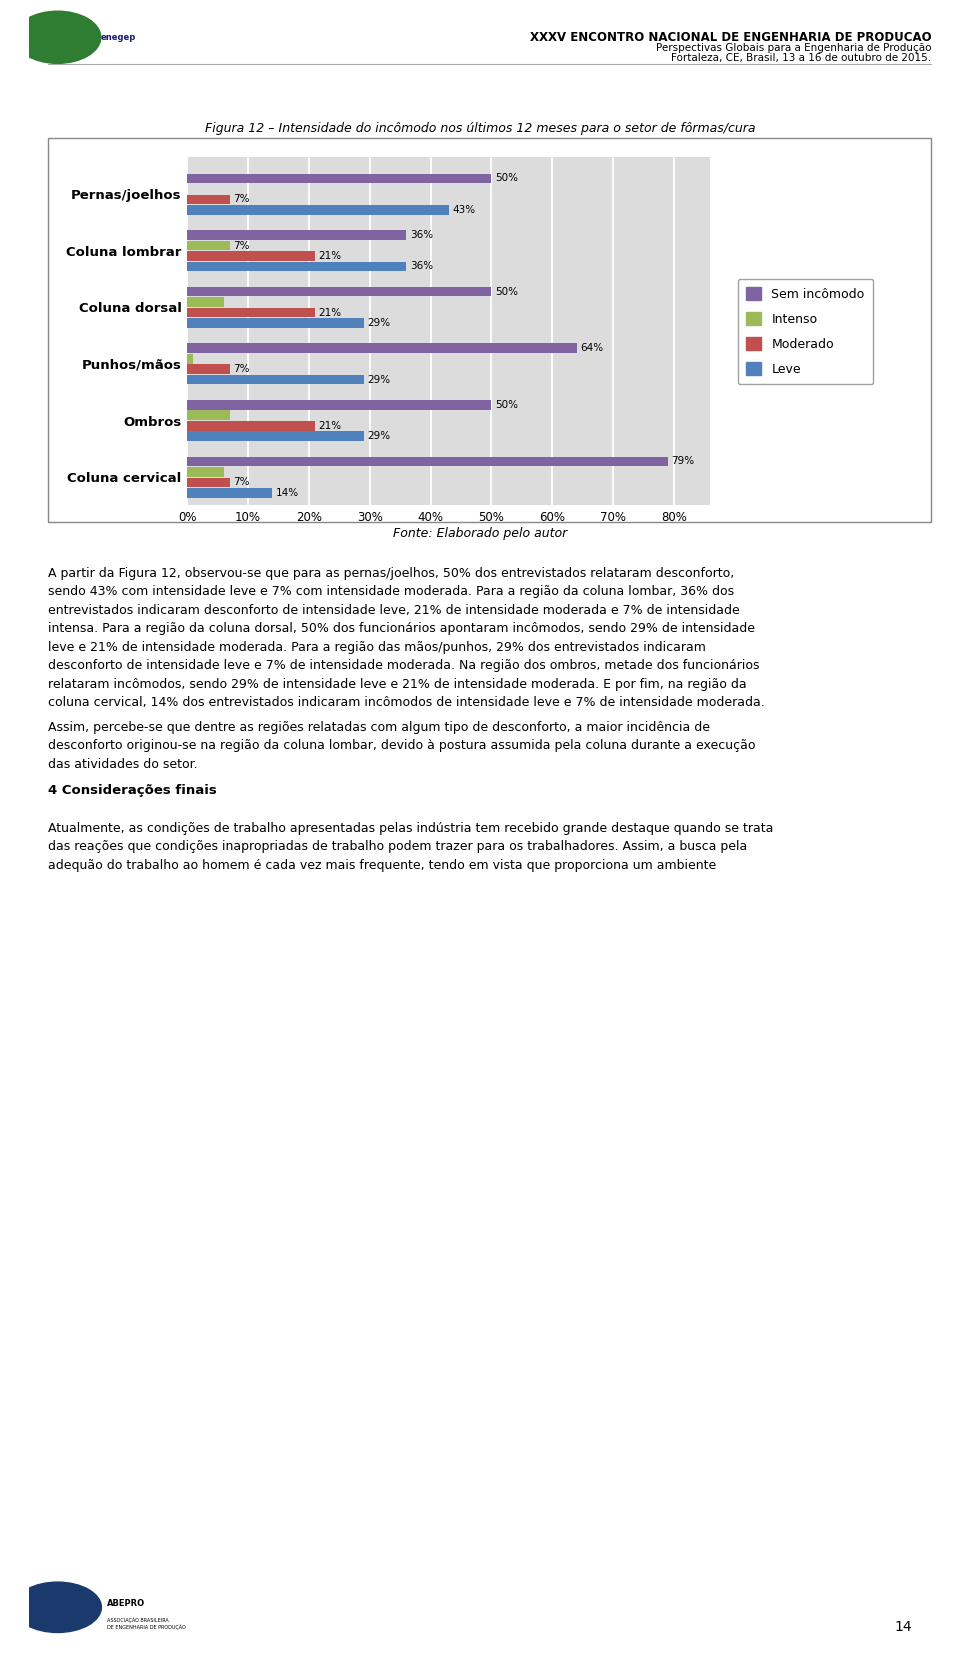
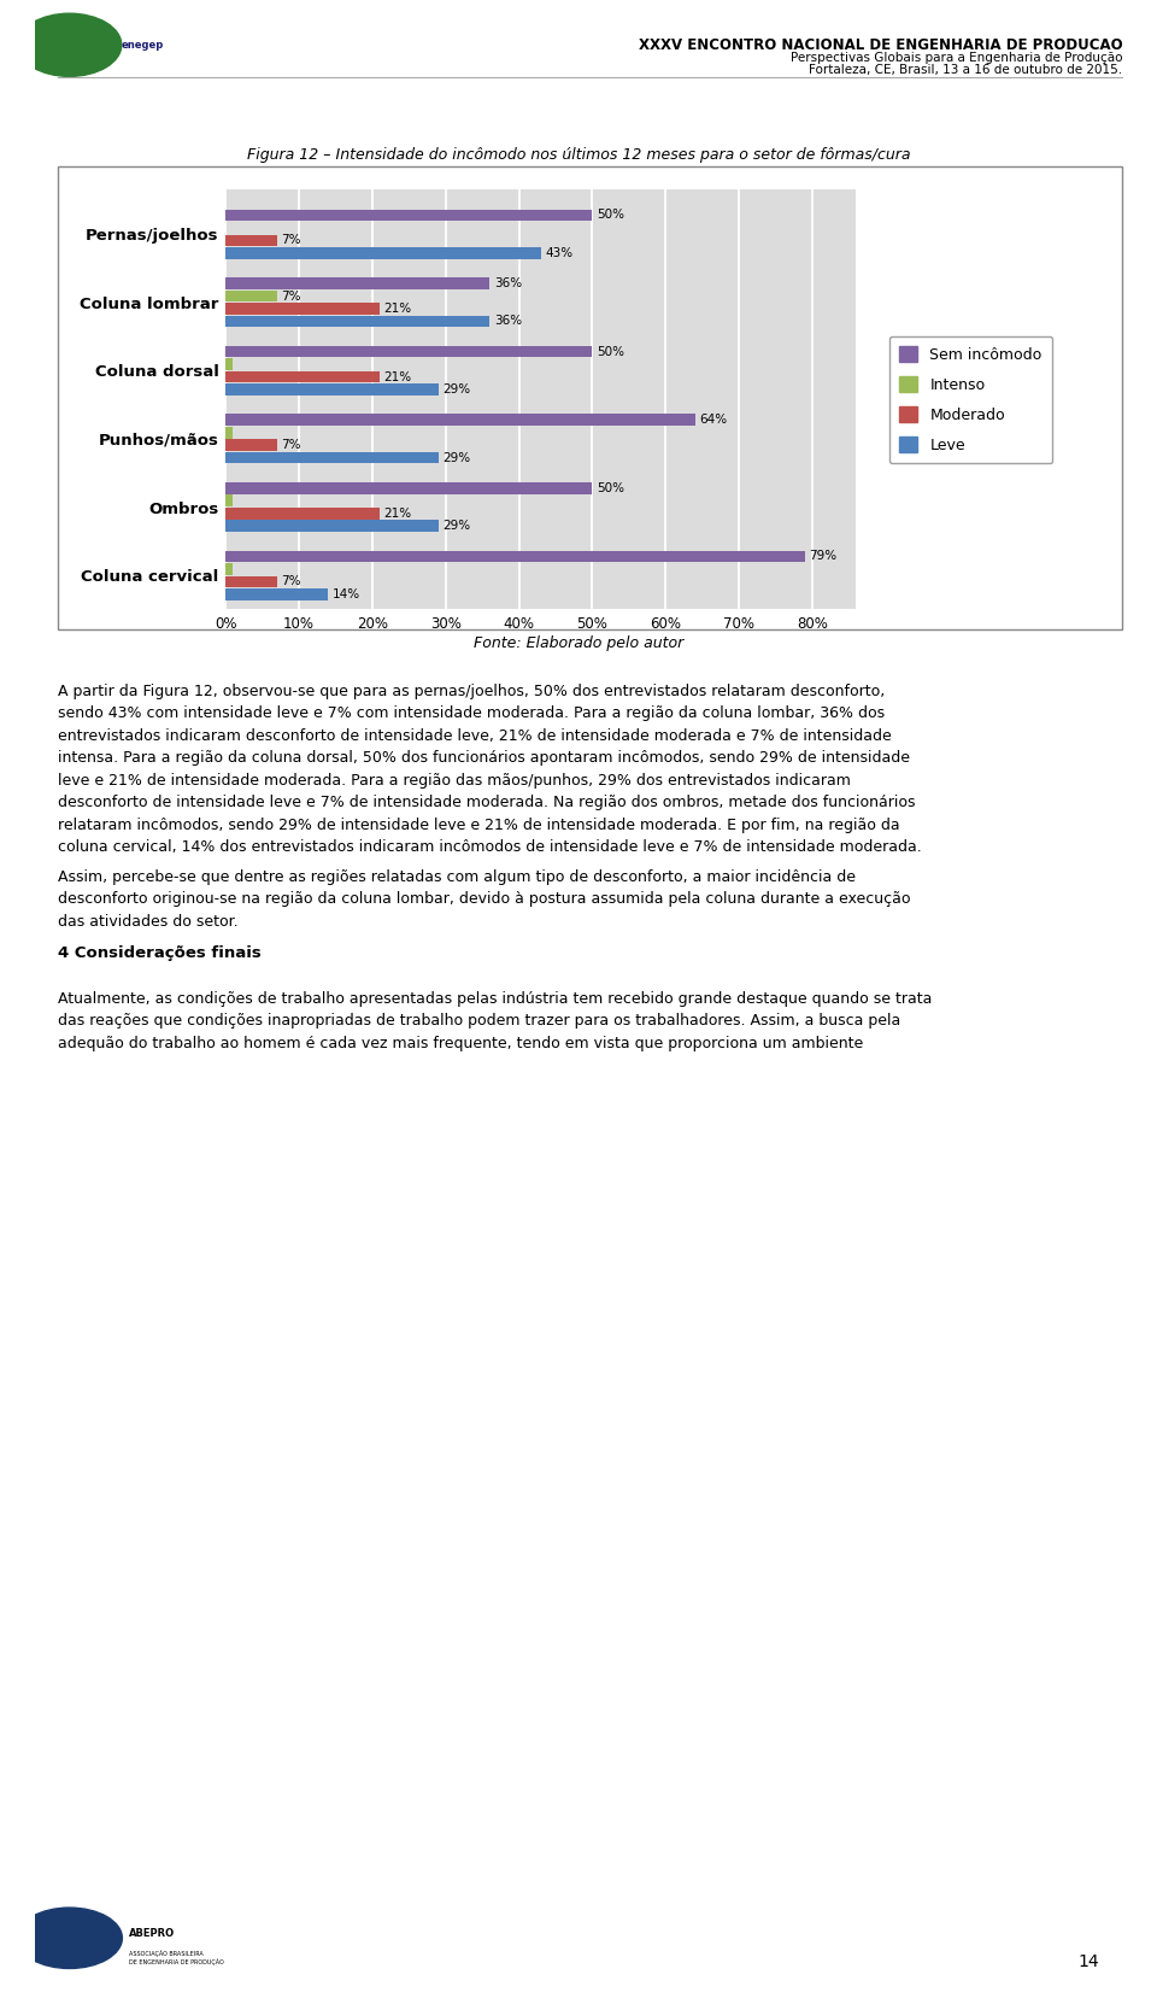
Intenso/Coluna dorsal: 6% -> 1%
Intenso/Ombros: 7% -> 1%
Intenso/Coluna cervical: 6% -> 1%
